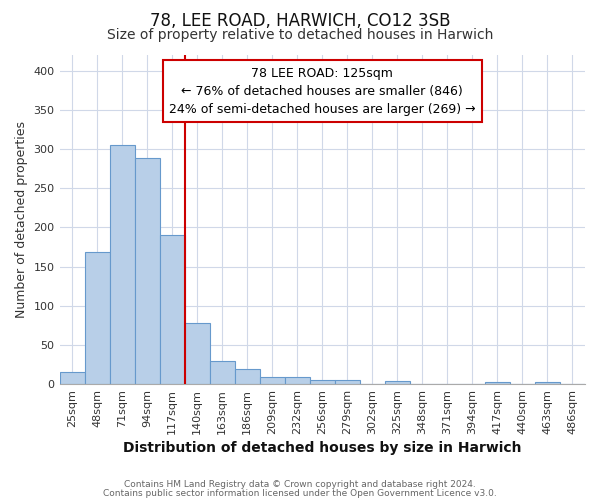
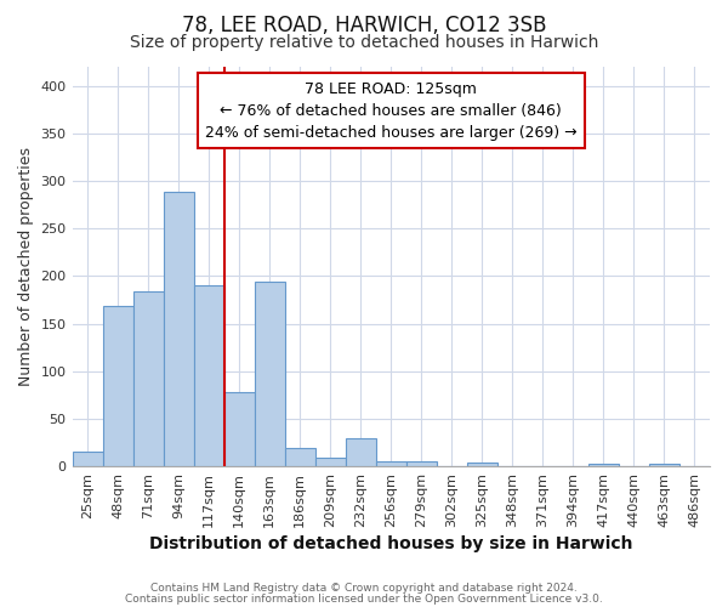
71sqm: 305 -> 184
163sqm: 30 -> 194
232sqm: 9 -> 30
